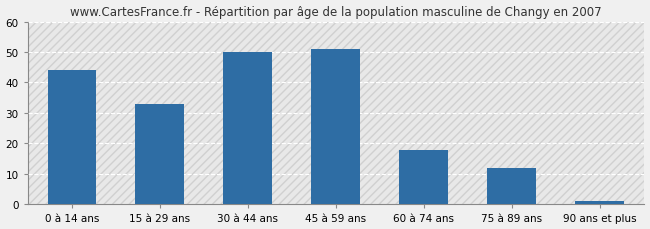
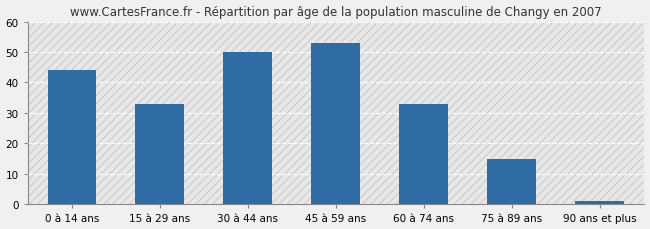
45 à 59 ans: 51 -> 53
60 à 74 ans: 18 -> 33
75 à 89 ans: 12 -> 15
